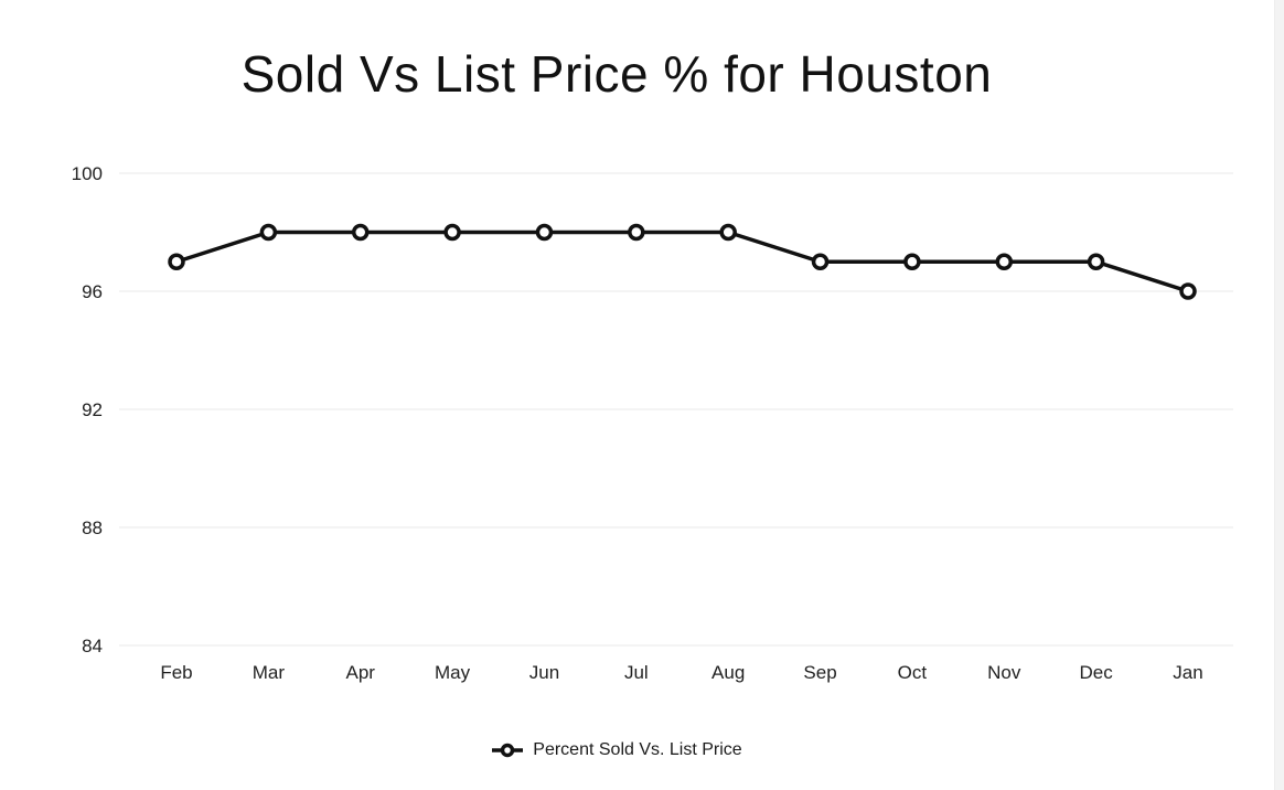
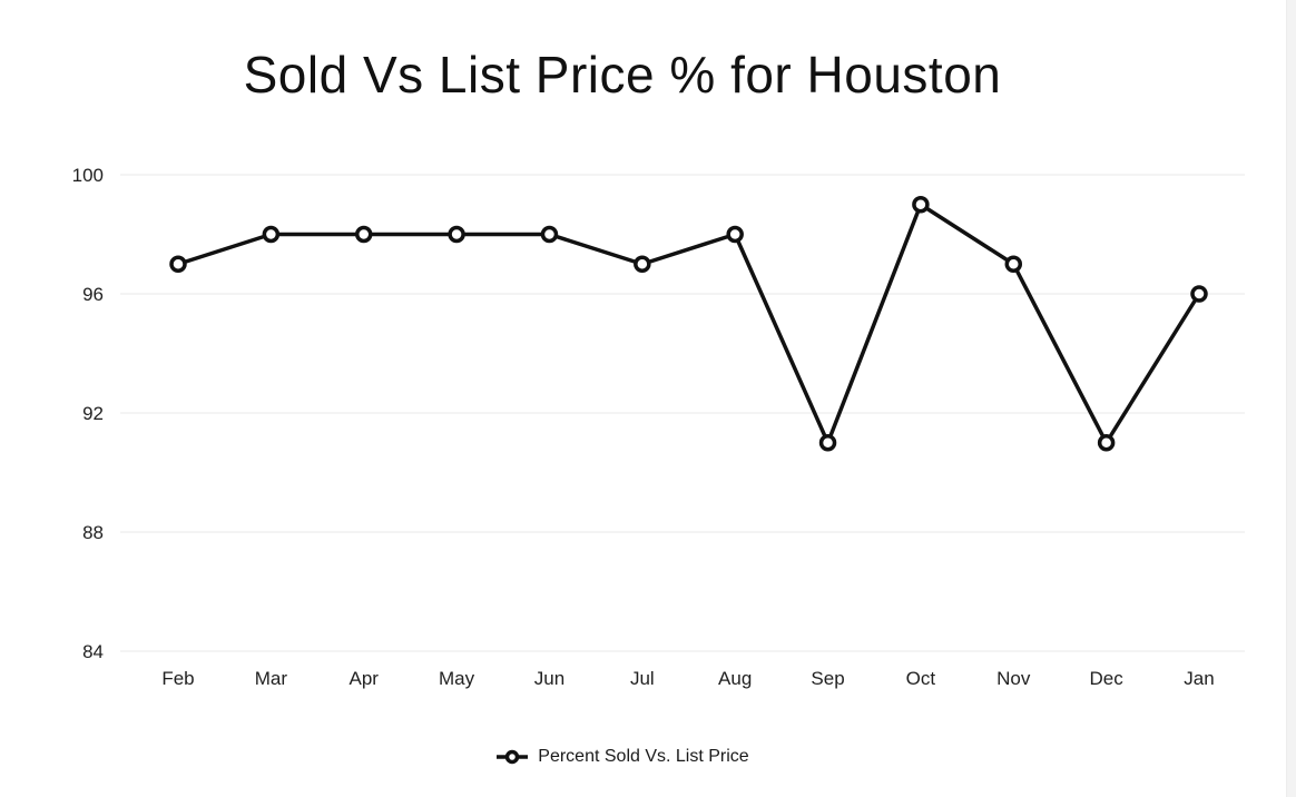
Jul: 98 -> 97
Sep: 97 -> 91
Oct: 97 -> 99
Dec: 97 -> 91
